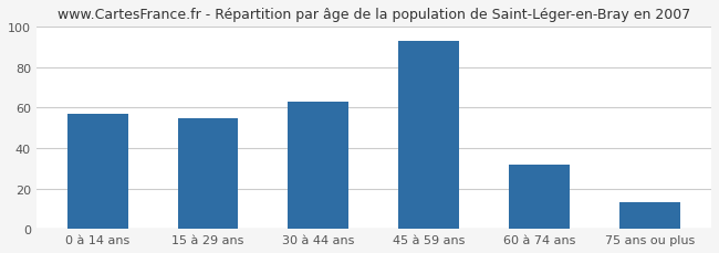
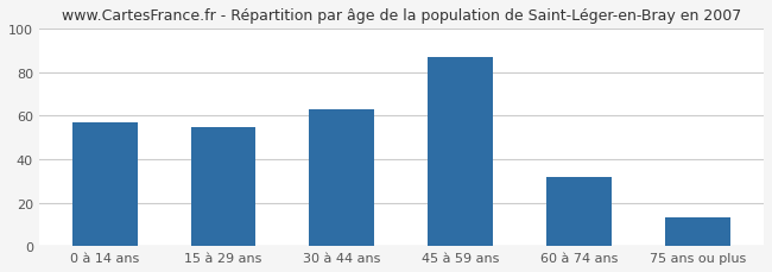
45 à 59 ans: 93 -> 87
